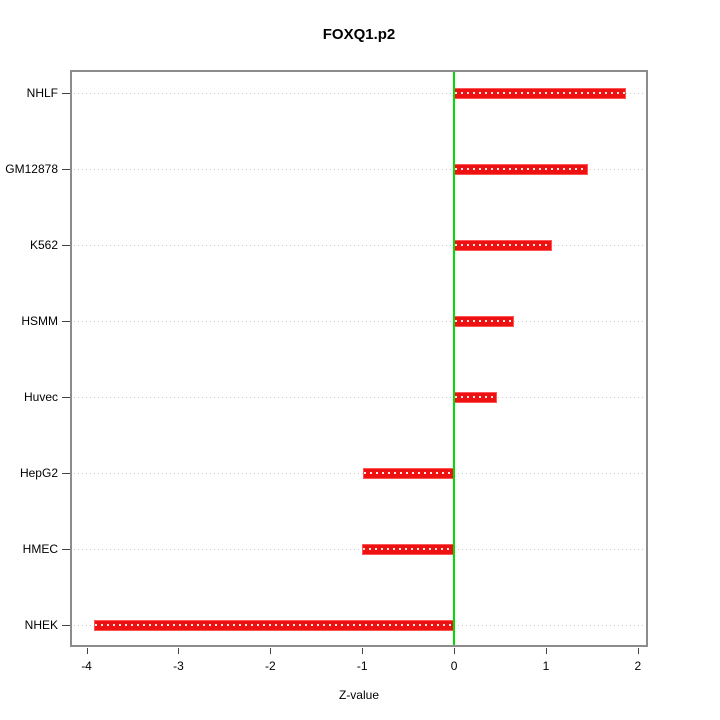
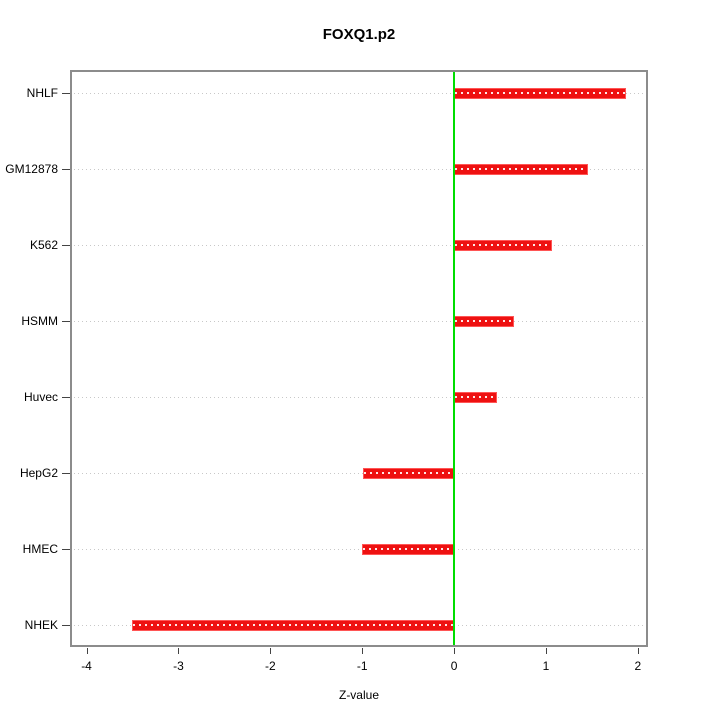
NHEK: -3.9 -> -3.5
